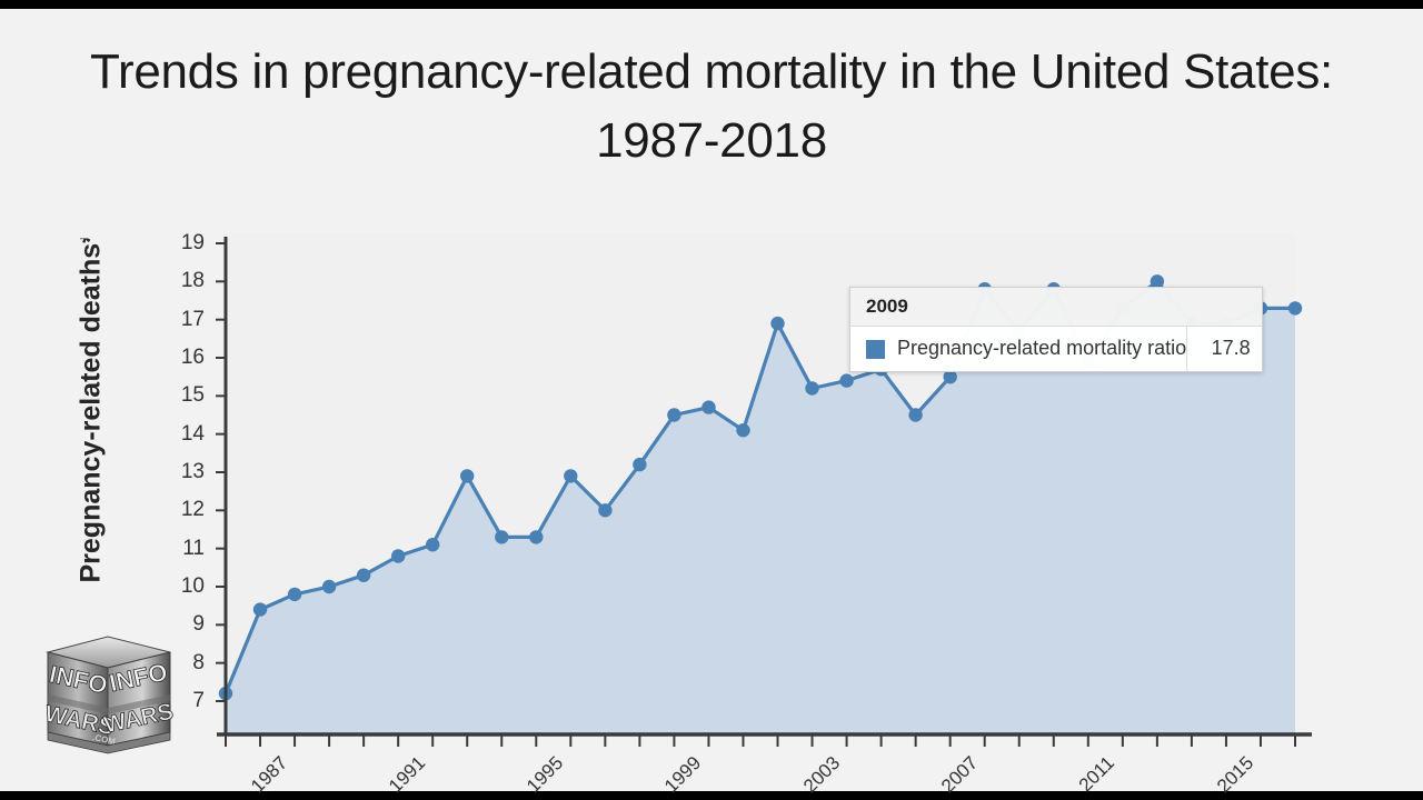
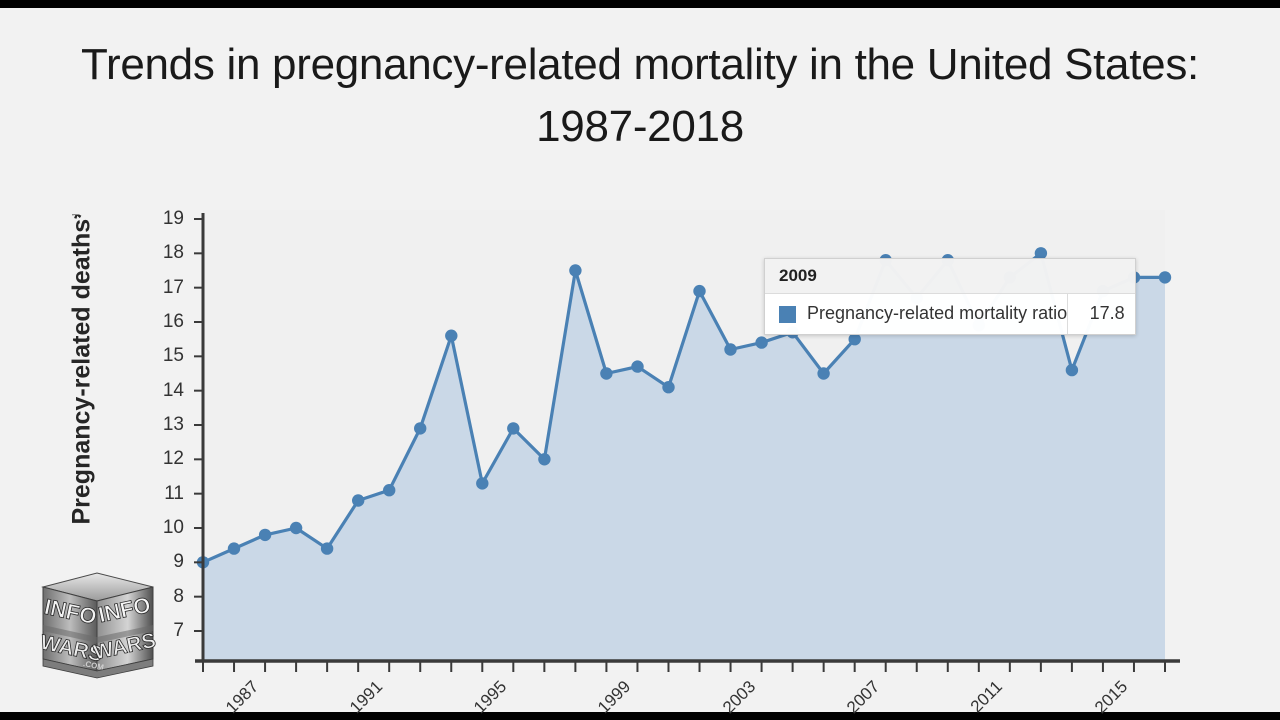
1987: 7.2 -> 9.0
1991: 10.3 -> 9.4
1995: 11.3 -> 15.6
1999: 13.2 -> 17.5
2015: 16.9 -> 14.6
